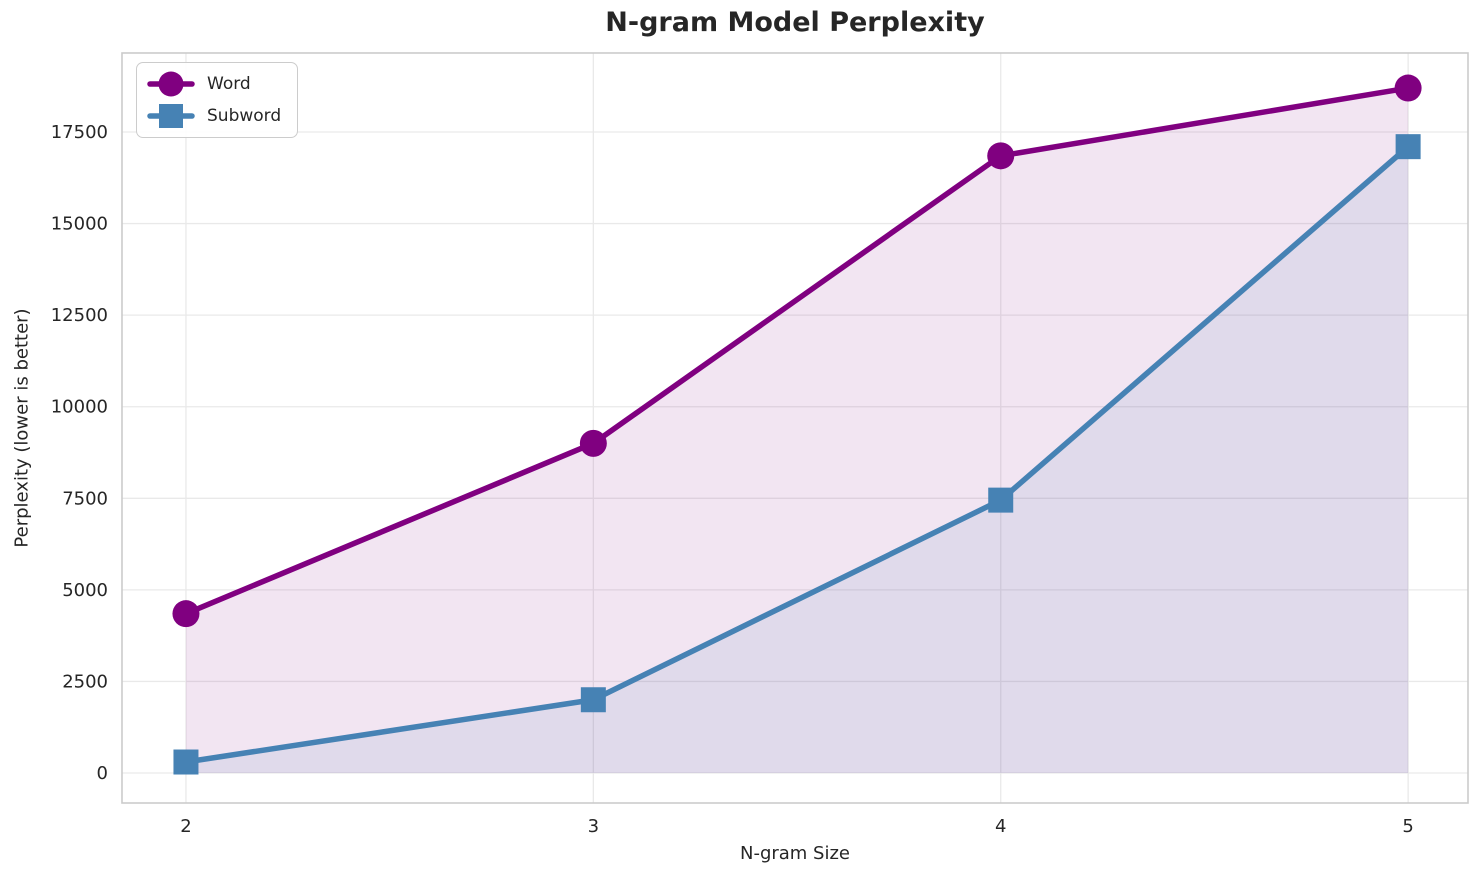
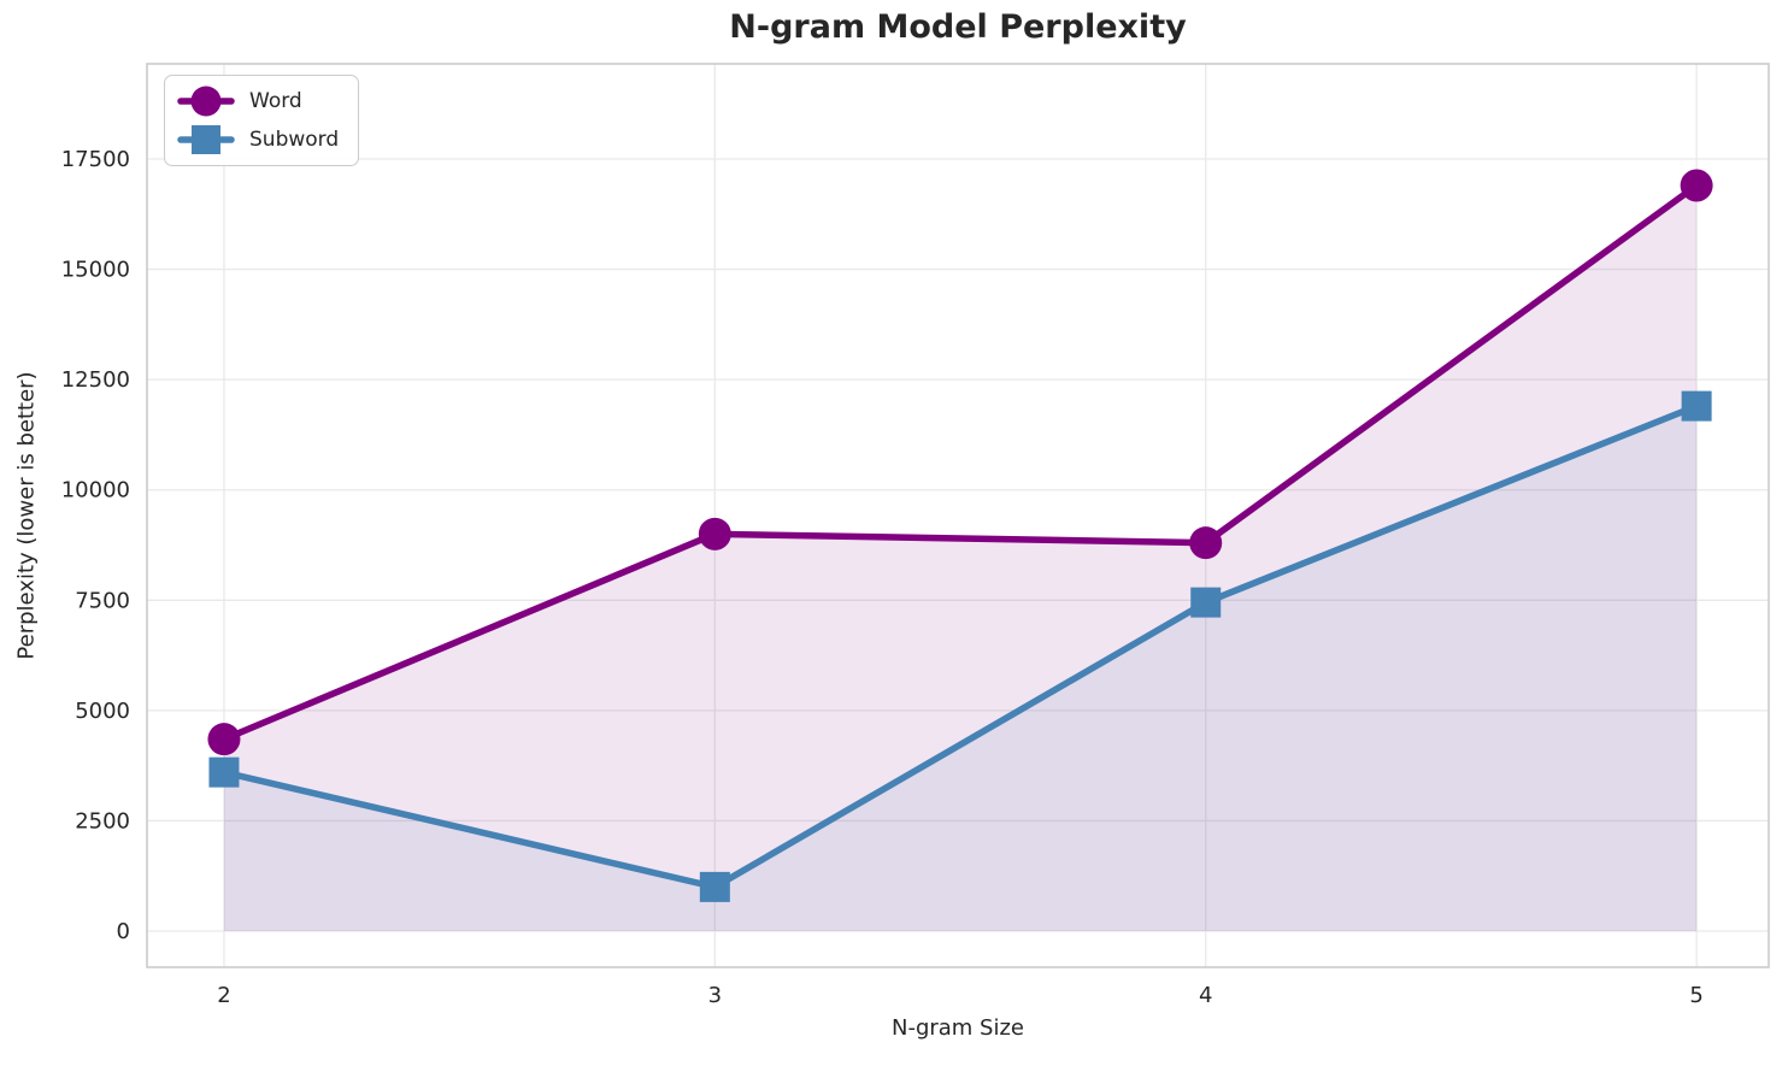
Subword/2: 300 -> 3600
Subword/3: 2000 -> 1000
Word/4: 16800 -> 8800
Word/5: 18700 -> 16900
Subword/5: 17100 -> 11900
